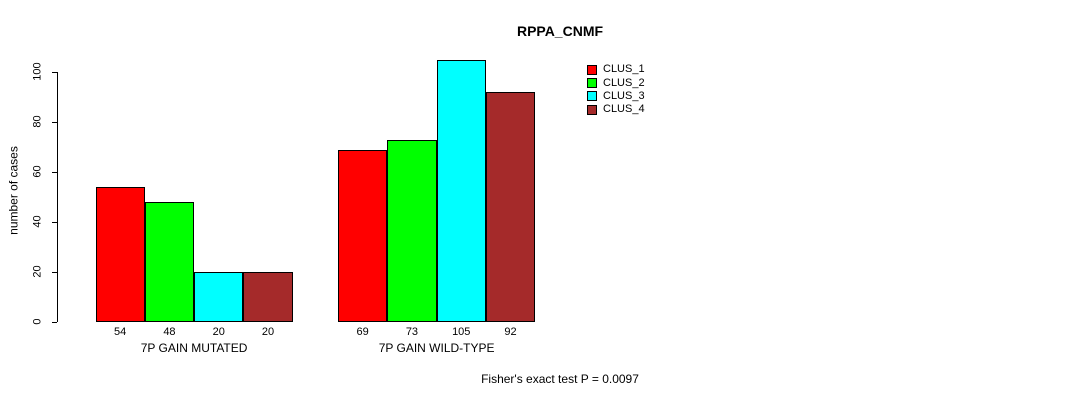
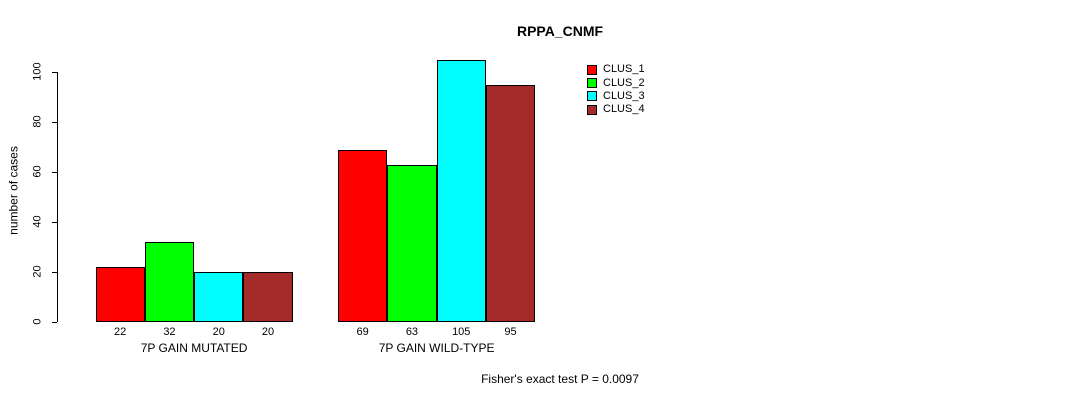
CLUS_1/7P GAIN MUTATED: 54 -> 22
CLUS_2/7P GAIN MUTATED: 48 -> 32
CLUS_2/7P GAIN WILD-TYPE: 73 -> 63
CLUS_4/7P GAIN WILD-TYPE: 92 -> 95
